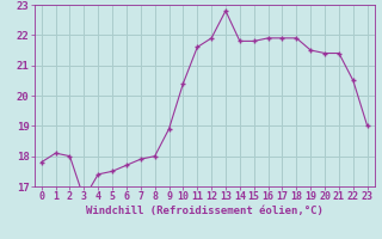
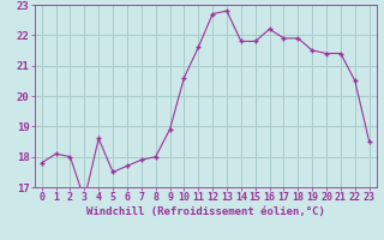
4: 17.4 -> 18.6
10: 20.4 -> 20.6
12: 21.9 -> 22.7
16: 21.9 -> 22.2
23: 19.0 -> 18.5
